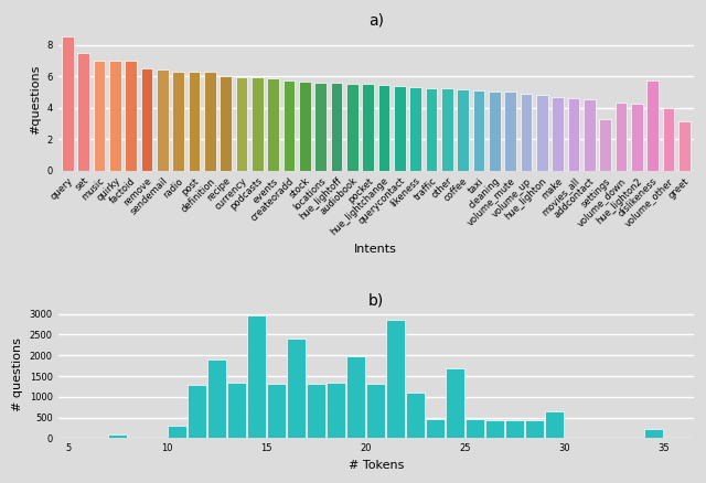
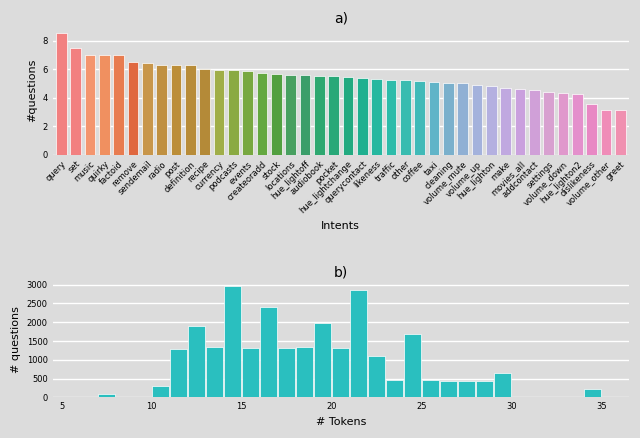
a)/settings: 3.3 -> 4.4
a)/dislikeness: 5.7 -> 3.6
a)/volume_other: 4.0 -> 3.1
